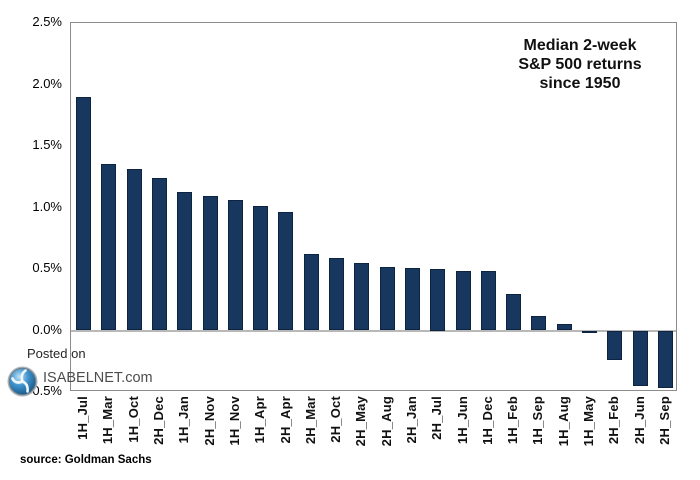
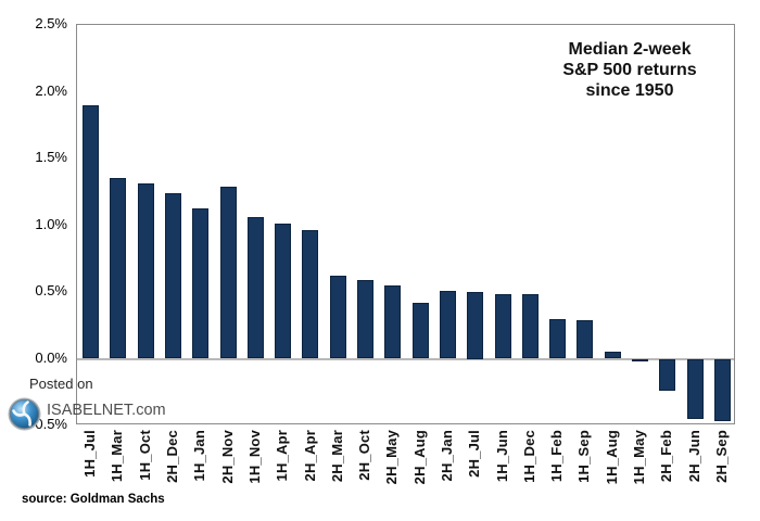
2H_Nov: 1.09% -> 1.29%
2H_Aug: 0.52% -> 0.42%
1H_Sep: 0.12% -> 0.29%
